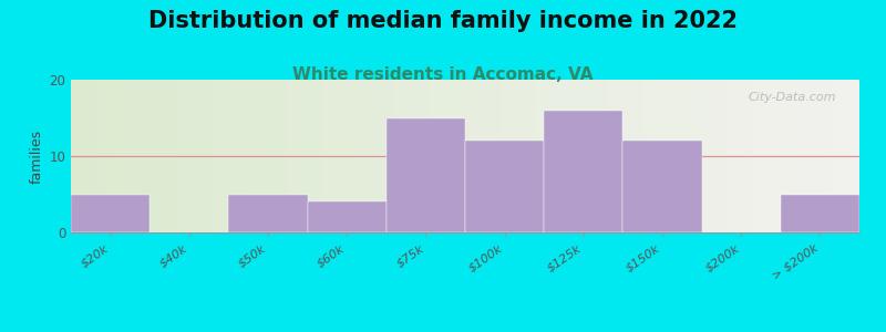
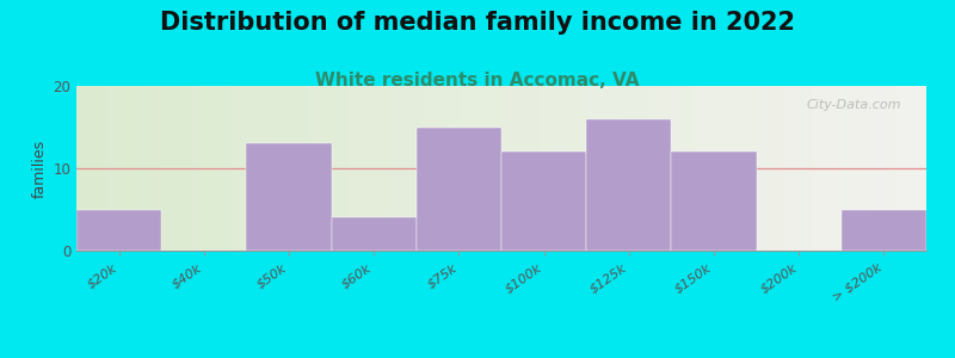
$50k: 5 -> 13
